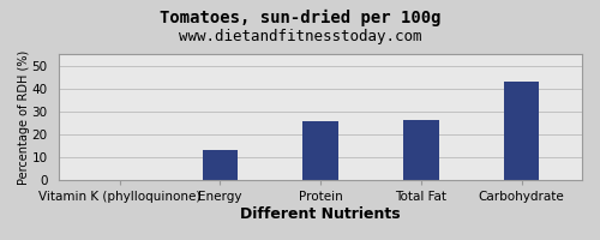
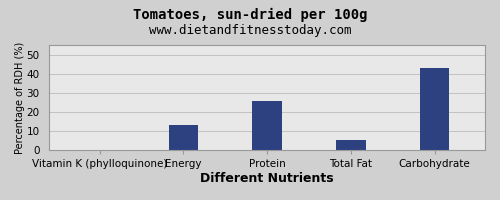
Total Fat: 26 -> 6
